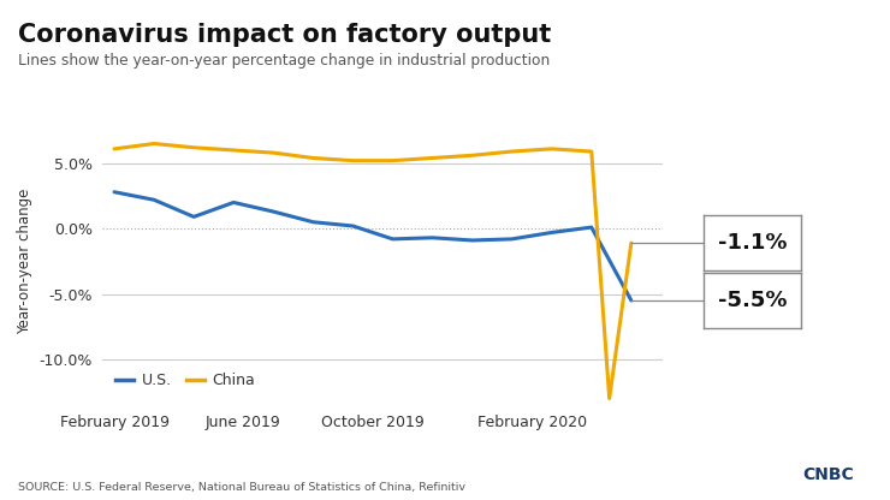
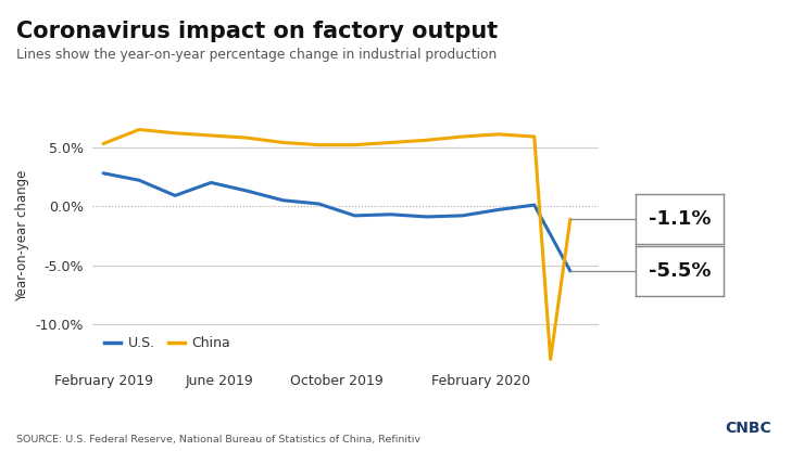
China/February 2019: 6.1% -> 5.3%
